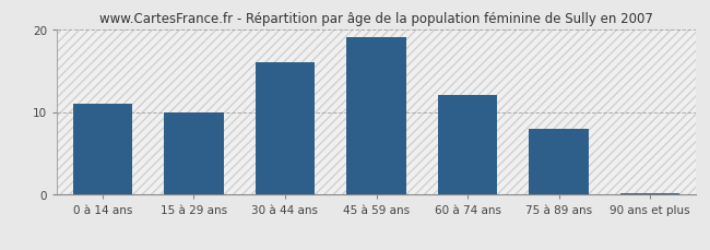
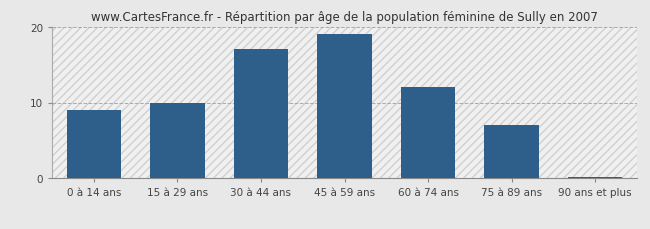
0 à 14 ans: 11.0 -> 9.0
30 à 44 ans: 16.0 -> 17.0
75 à 89 ans: 8.0 -> 7.0
